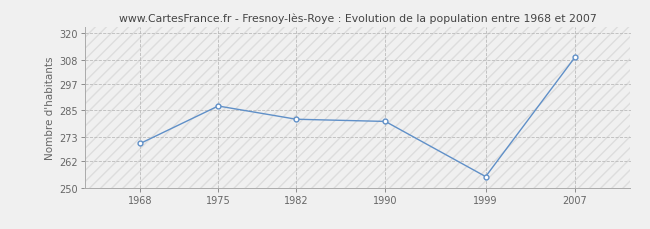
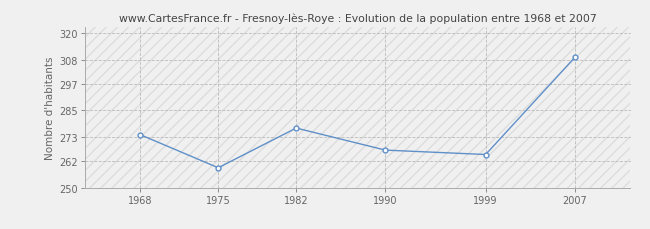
1968: 270 -> 274
1975: 287 -> 259
1982: 281 -> 277
1990: 280 -> 267
1999: 255 -> 265
